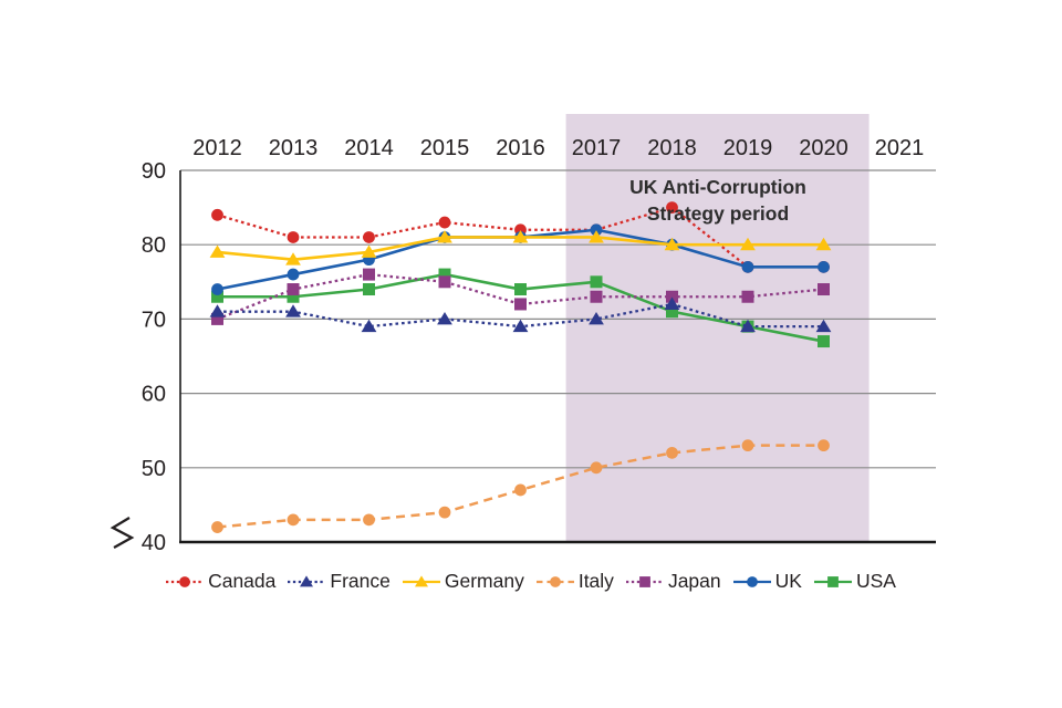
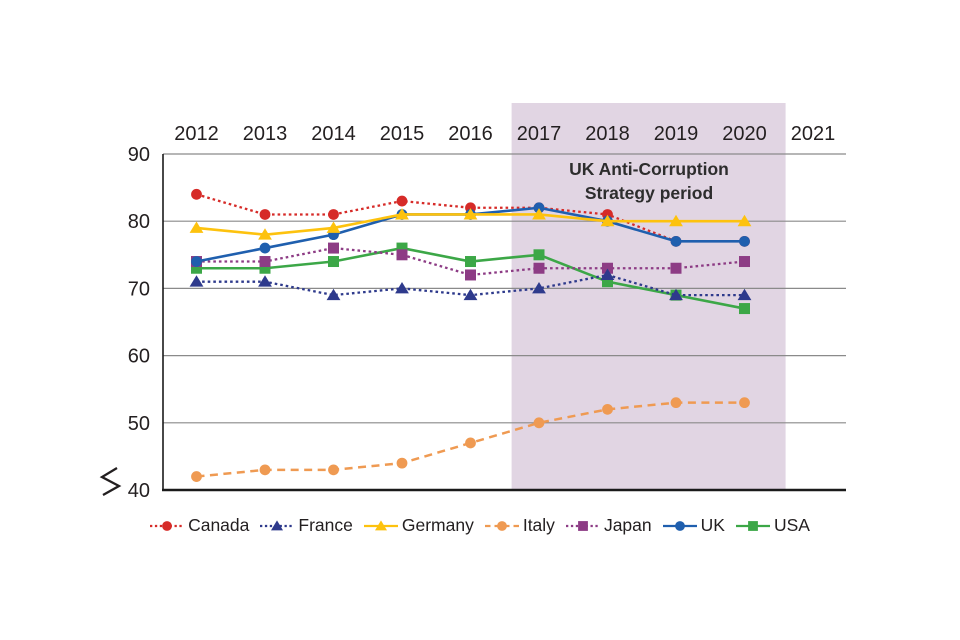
Japan/2012: 70 -> 74
Canada/2018: 85 -> 81
